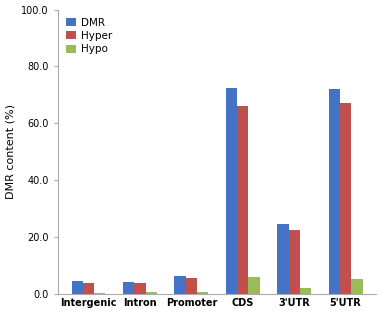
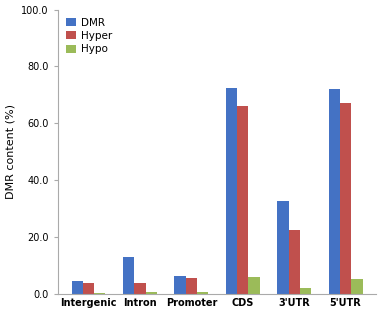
DMR/Intron: 4.2 -> 13.0
DMR/3'UTR: 24.5 -> 32.5
